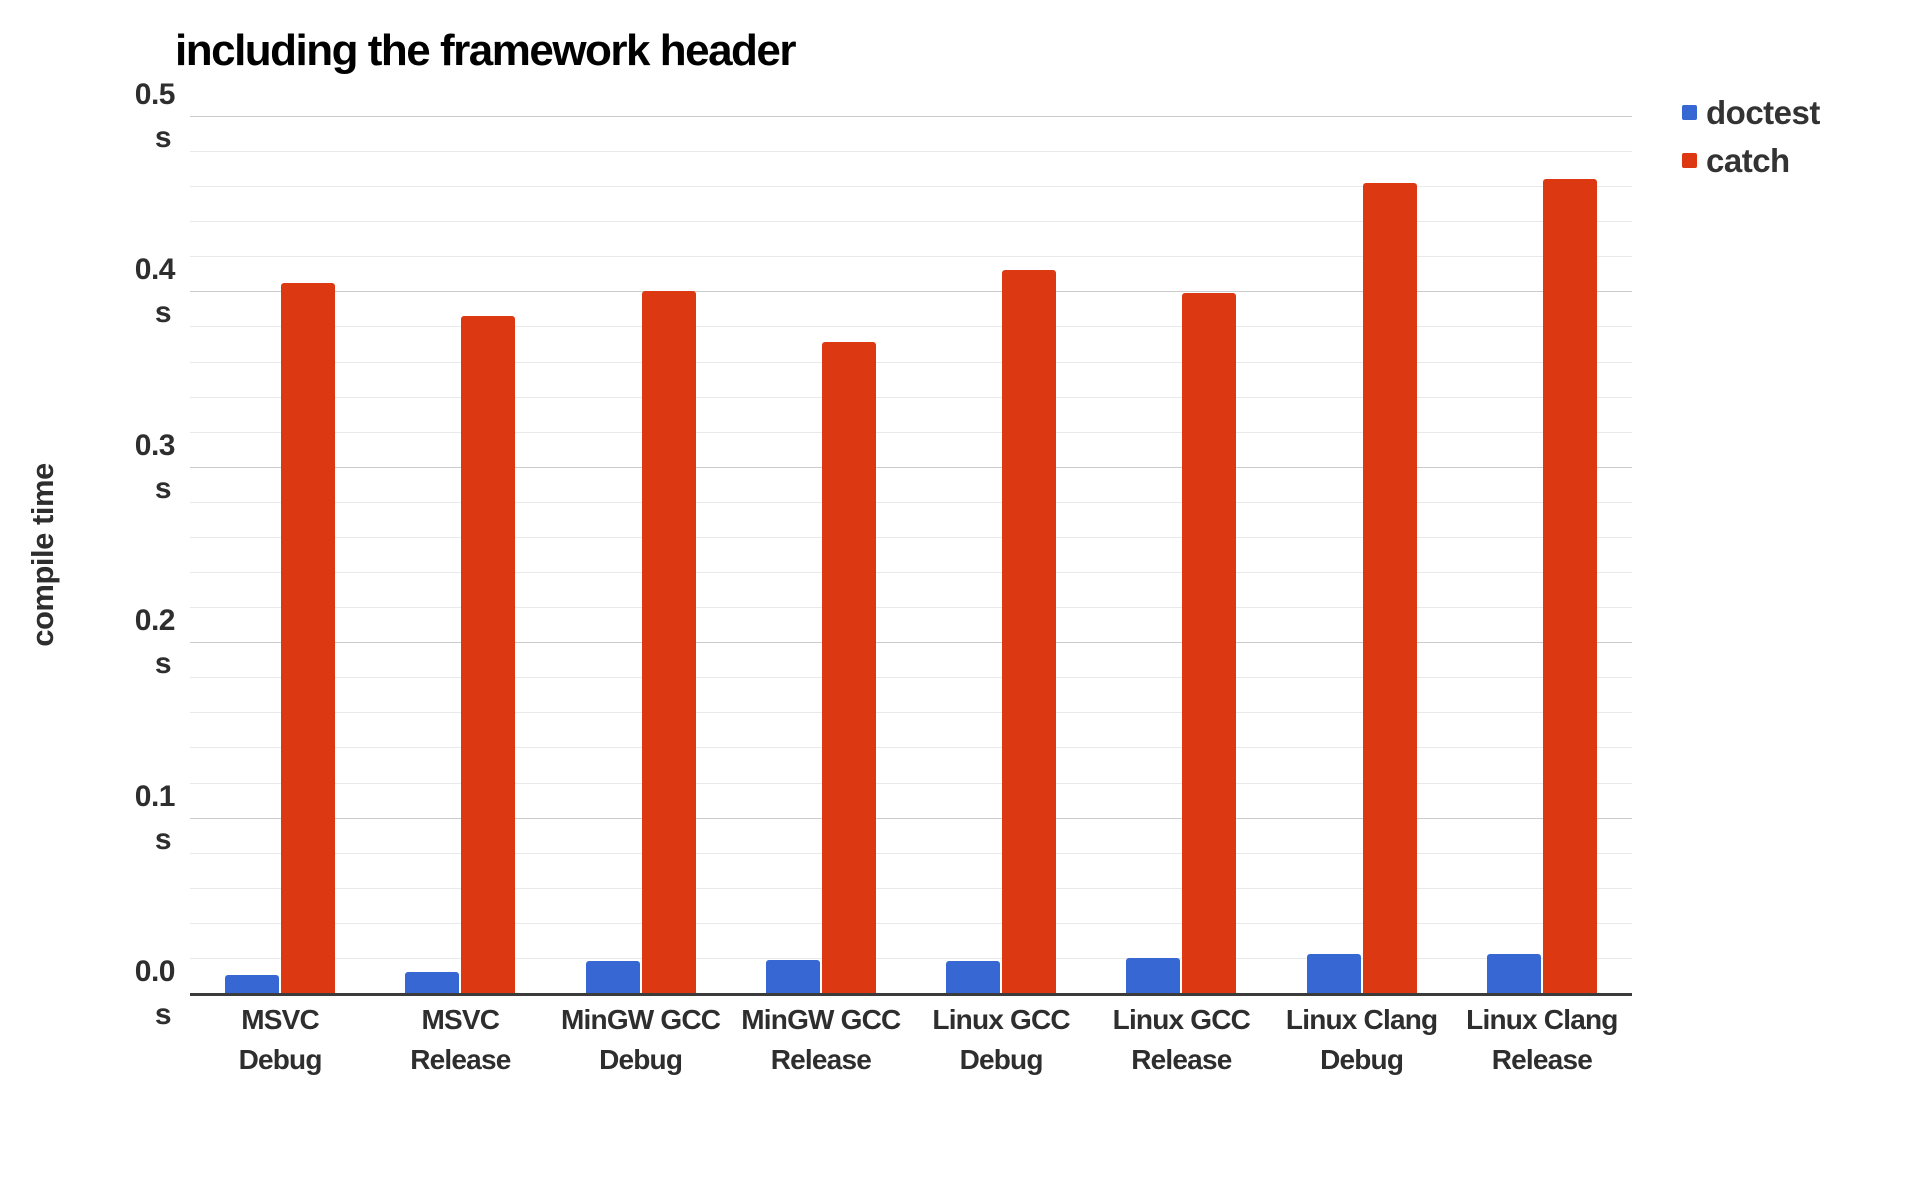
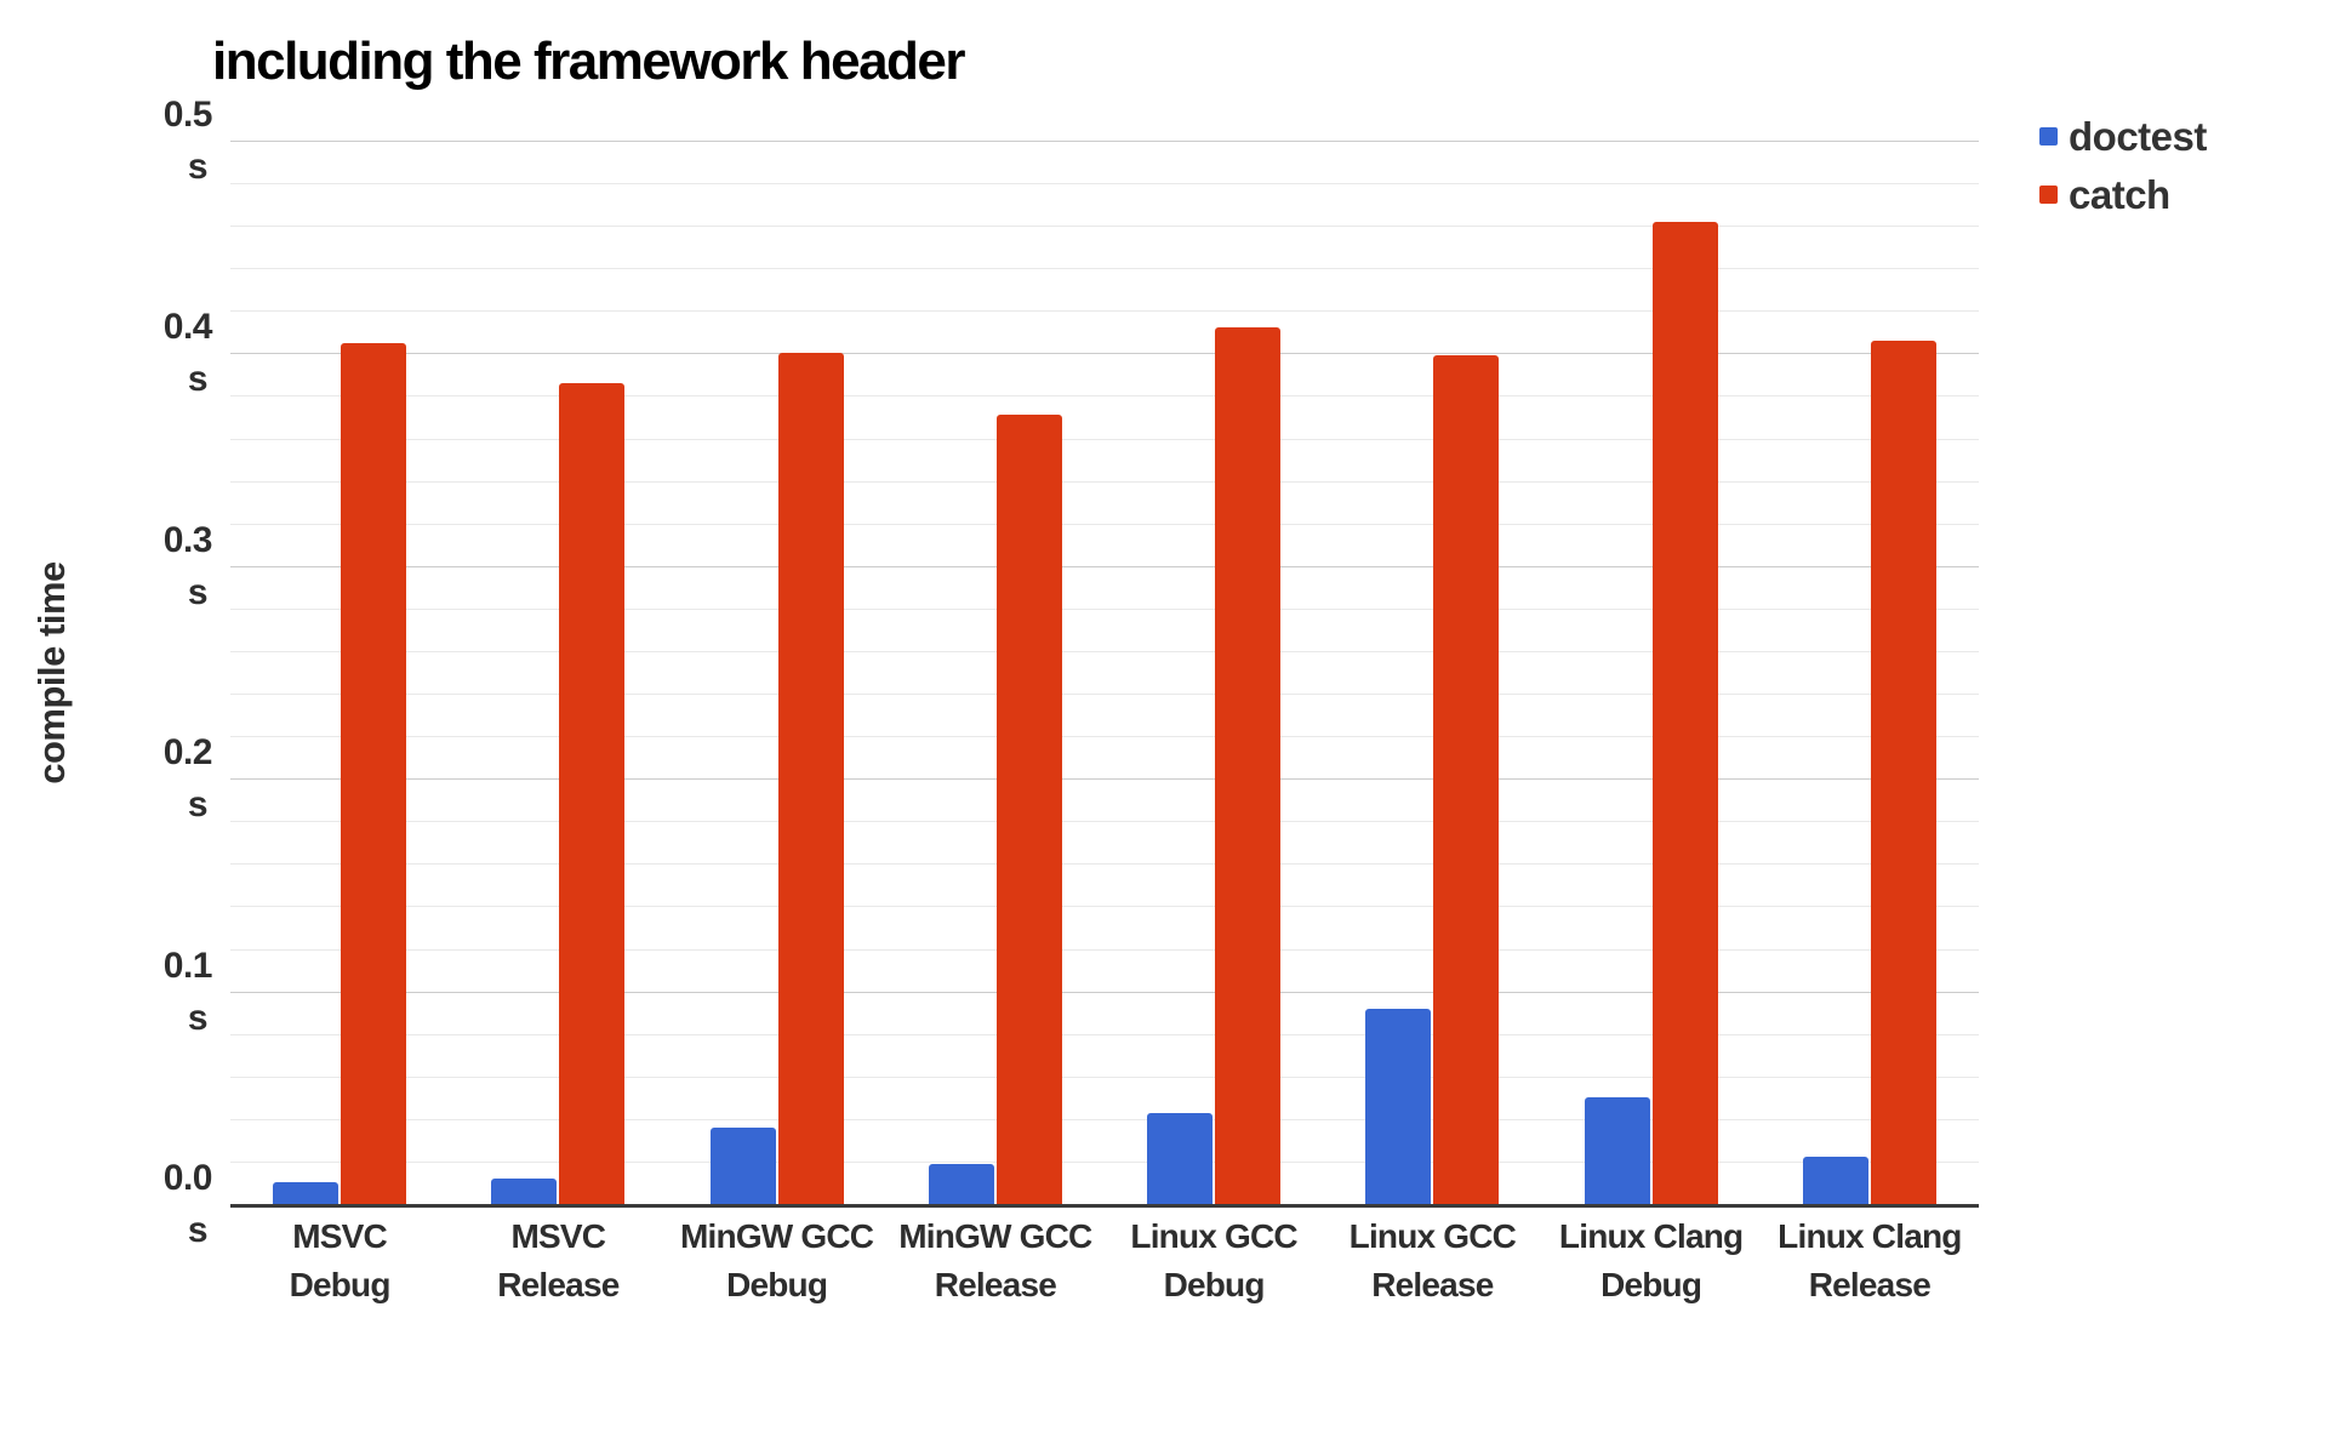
doctest/MinGW GCC Debug: 0.018 -> 0.036
doctest/Linux GCC Debug: 0.018 -> 0.043
doctest/Linux GCC Release: 0.020 -> 0.092
doctest/Linux Clang Debug: 0.022 -> 0.050
catch/Linux Clang Release: 0.464 -> 0.406
